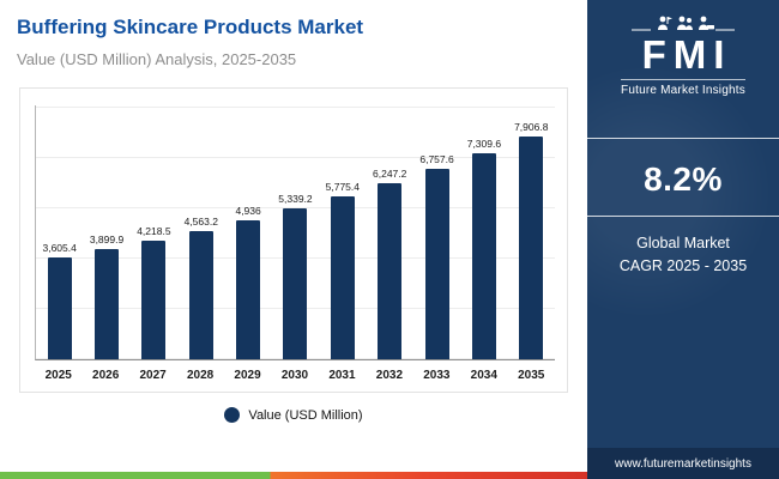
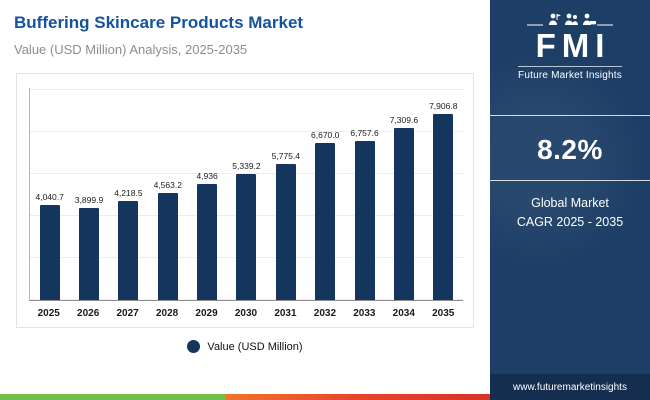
2025: 3,605.4 -> 4,040.7
2032: 6,247.2 -> 6,670.0
